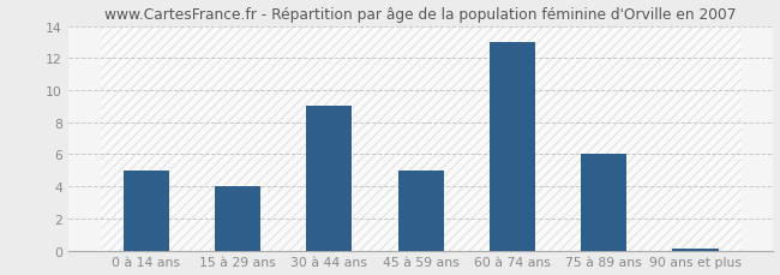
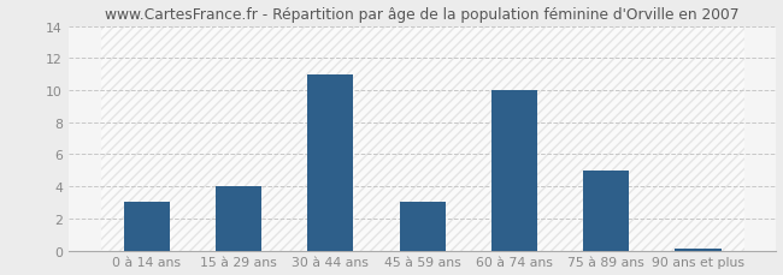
0 à 14 ans: 5.0 -> 3.0
30 à 44 ans: 9.0 -> 11.0
45 à 59 ans: 5.0 -> 3.0
60 à 74 ans: 13.0 -> 10.0
75 à 89 ans: 6.0 -> 5.0
